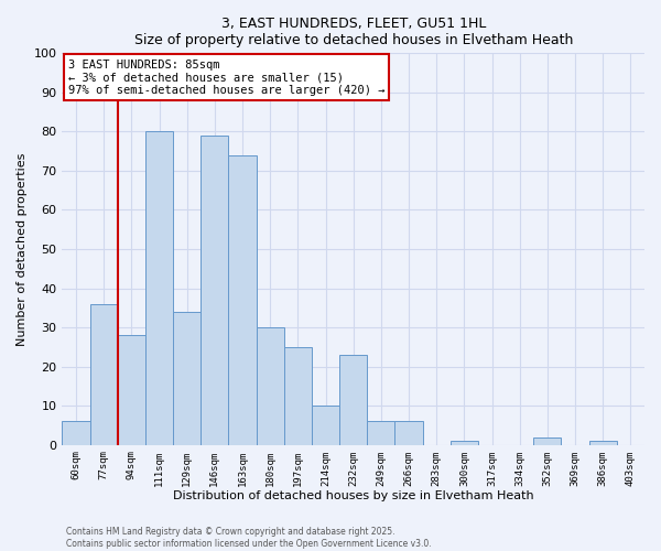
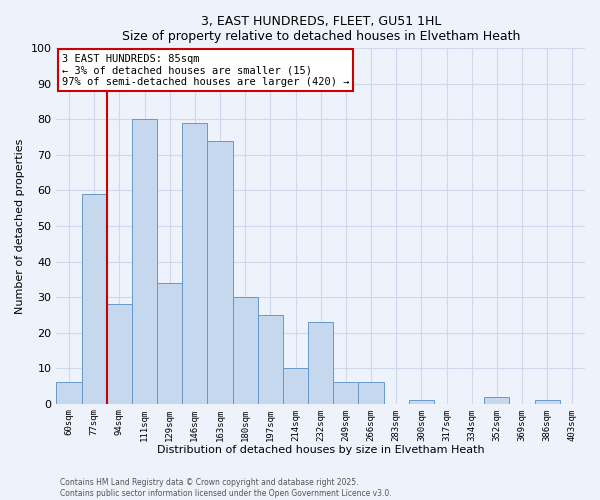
77sqm: 36 -> 59
